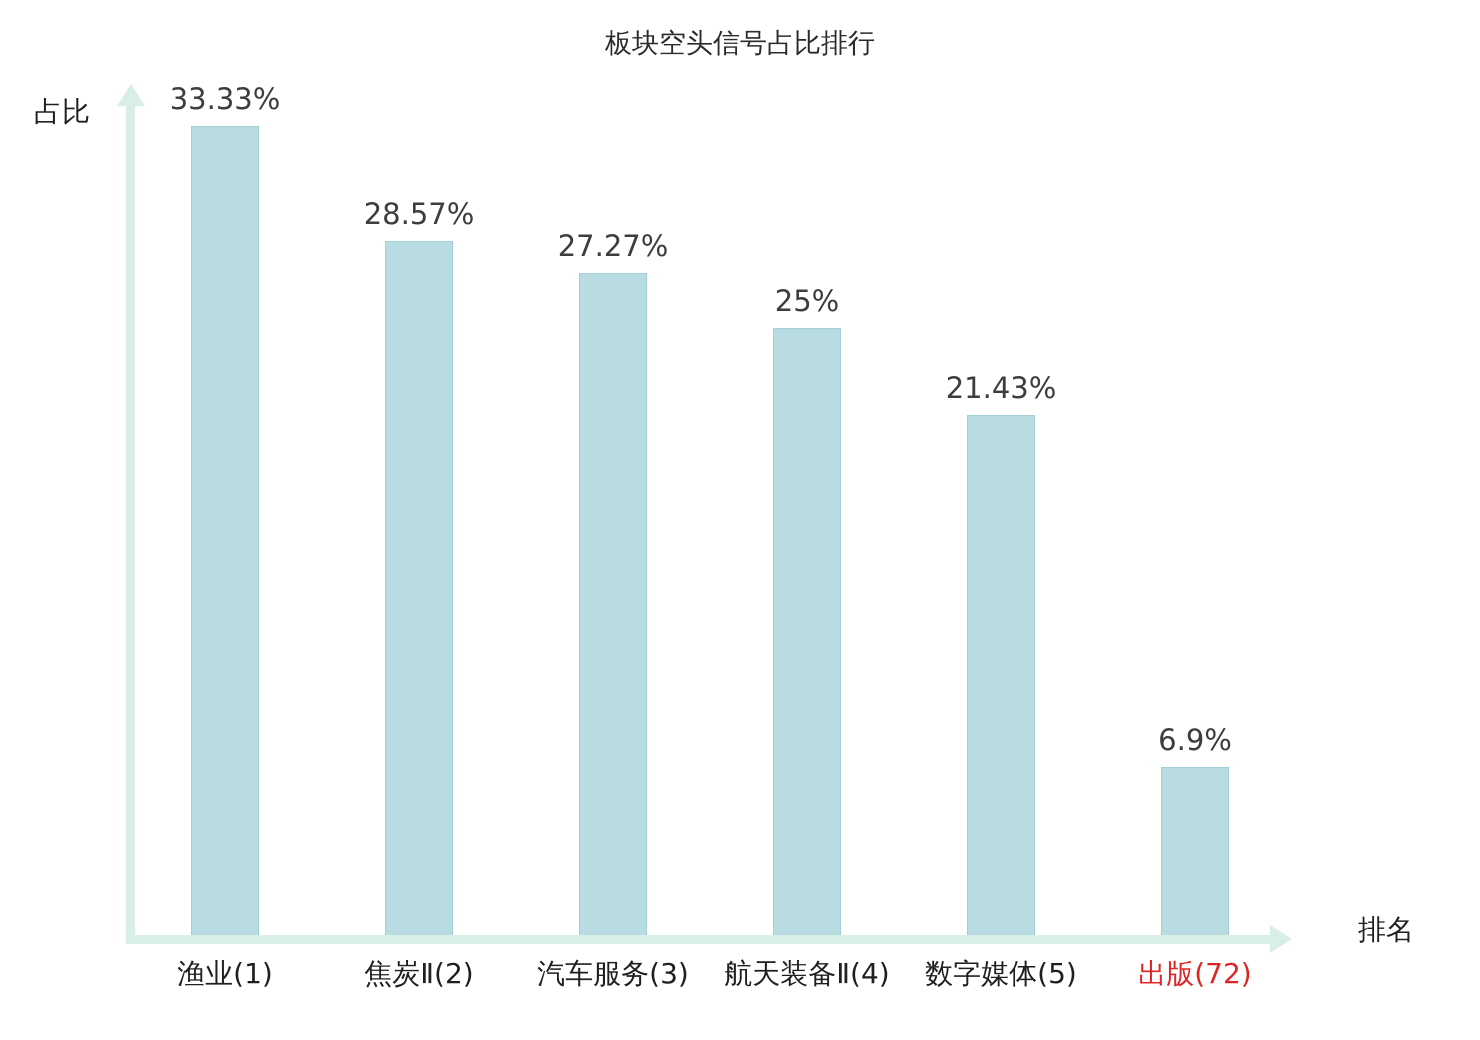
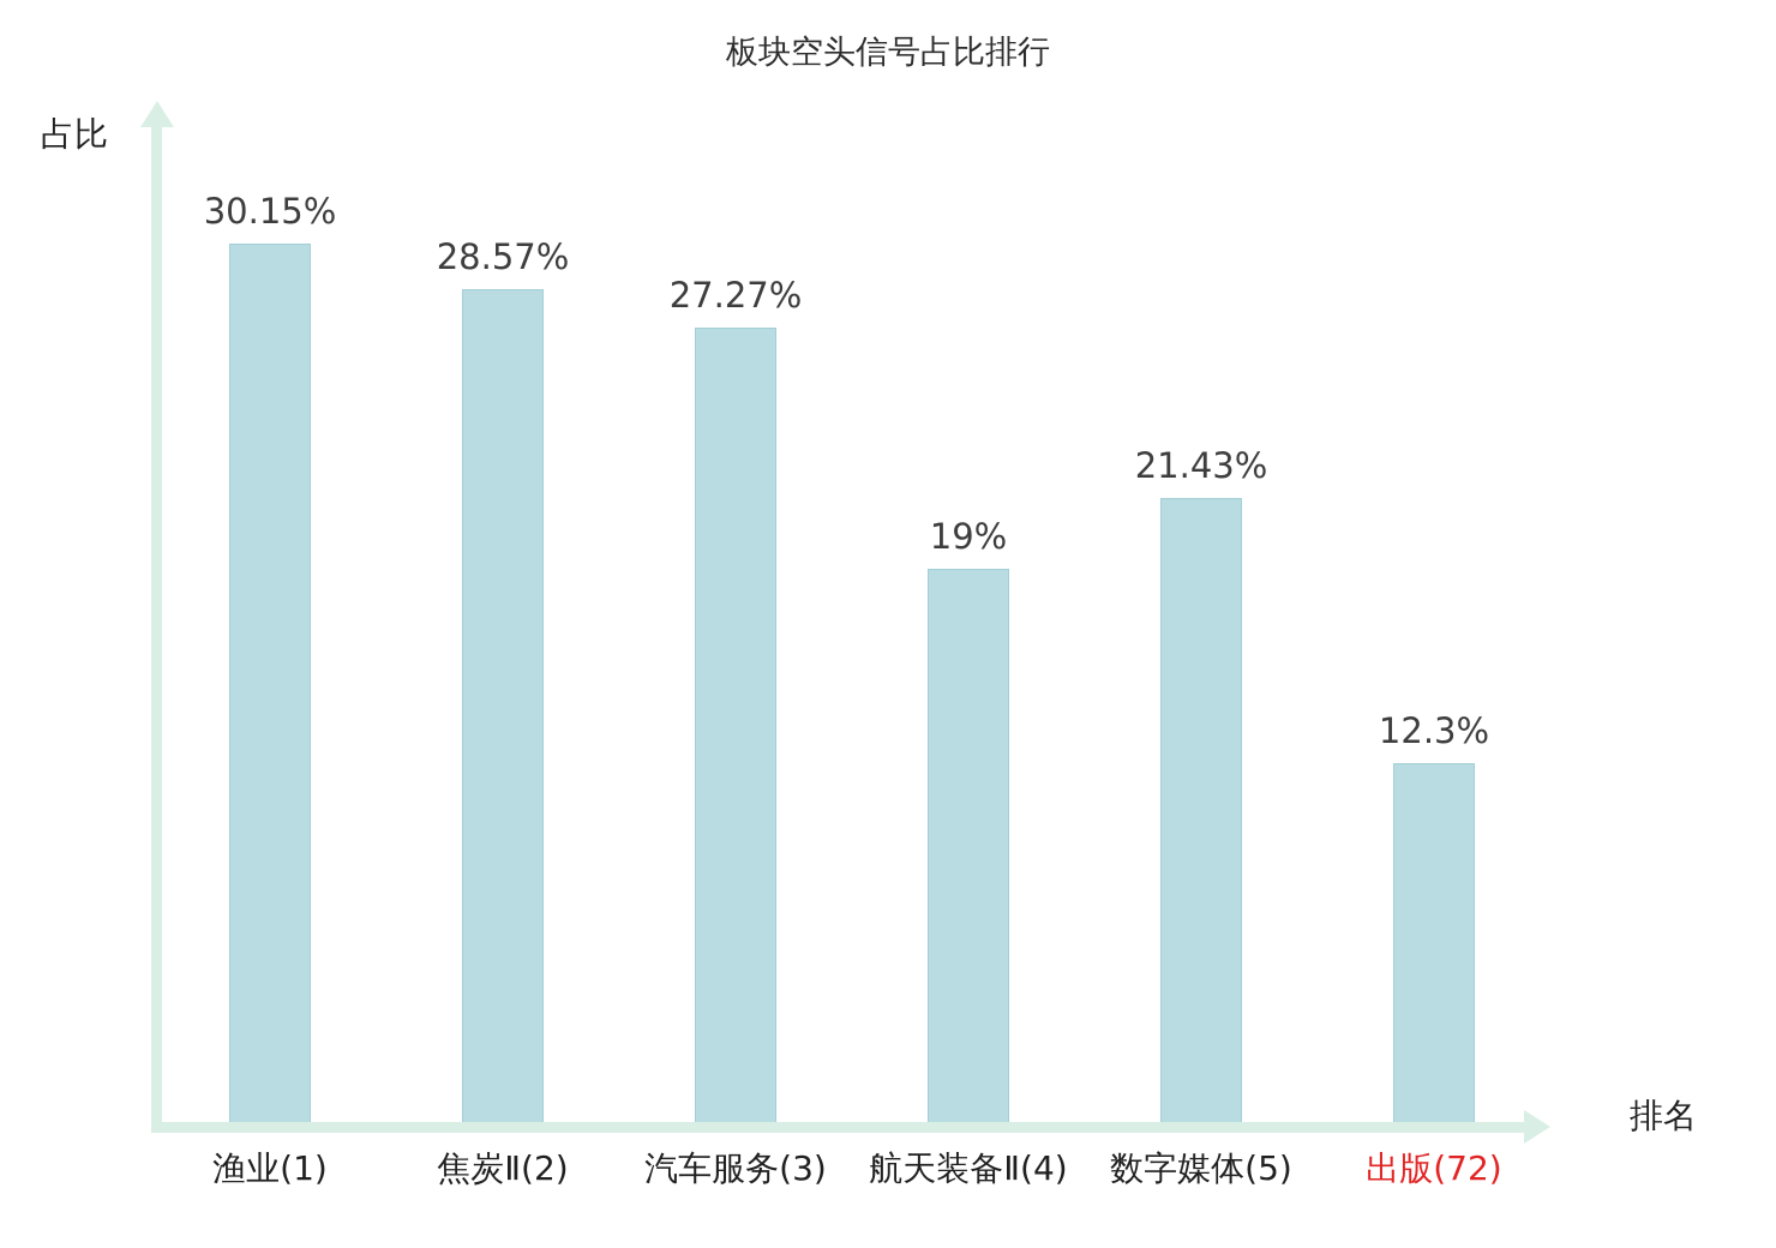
渔业(1): 33.33% -> 30.15%
航天装备Ⅱ(4): 25% -> 19%
出版(72): 6.9% -> 12.3%
